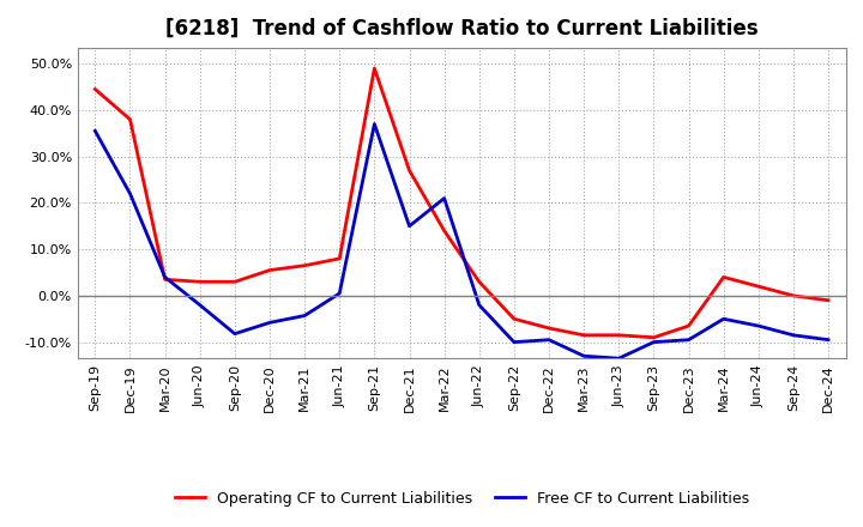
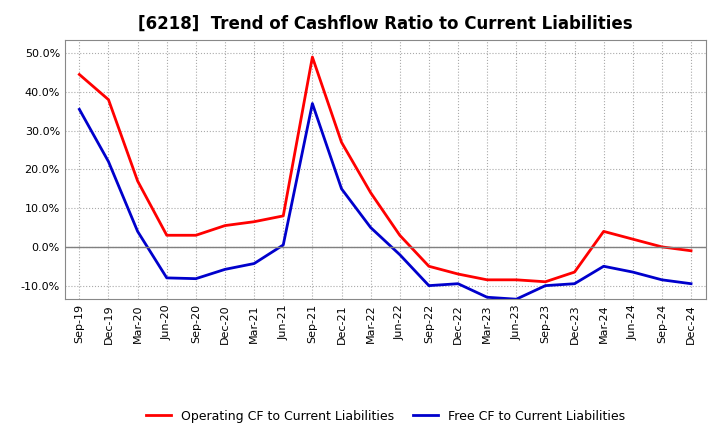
Operating CF to Current Liabilities/Mar-20: 3.5% -> 17.0%
Free CF to Current Liabilities/Jun-20: -2.0% -> -8.0%
Free CF to Current Liabilities/Mar-22: 21.0% -> 5.0%
